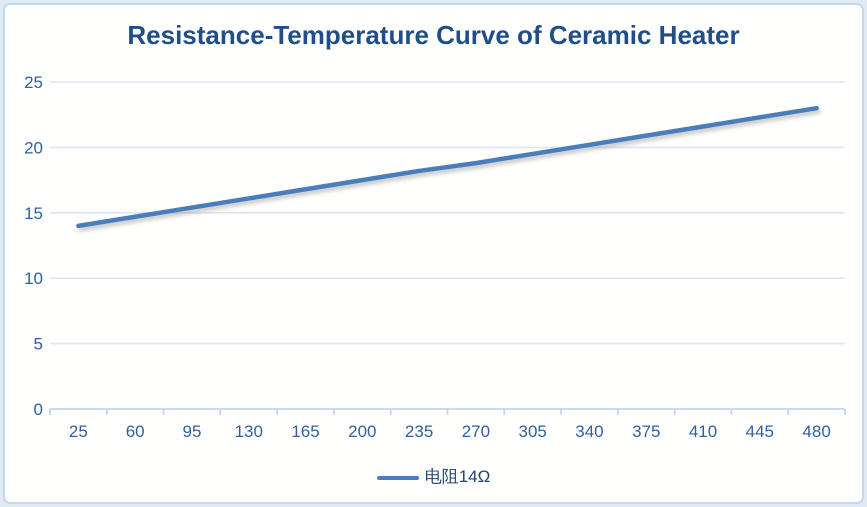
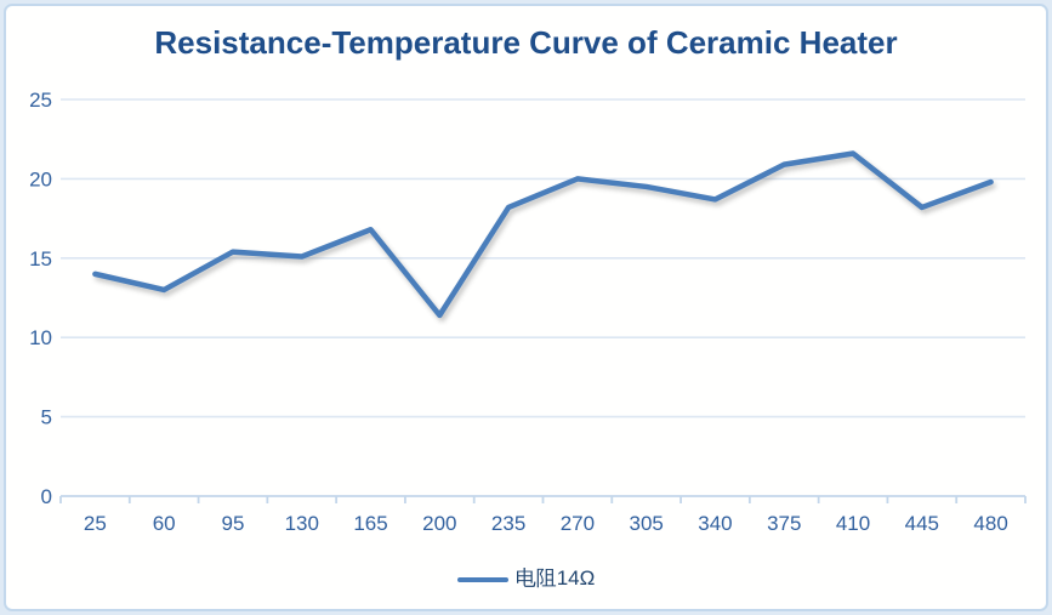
60: 14.7 -> 13.0
130: 16.1 -> 15.1
200: 17.5 -> 11.4
270: 18.8 -> 20.0
340: 20.2 -> 18.7
445: 22.3 -> 18.2
480: 23.0 -> 19.8
